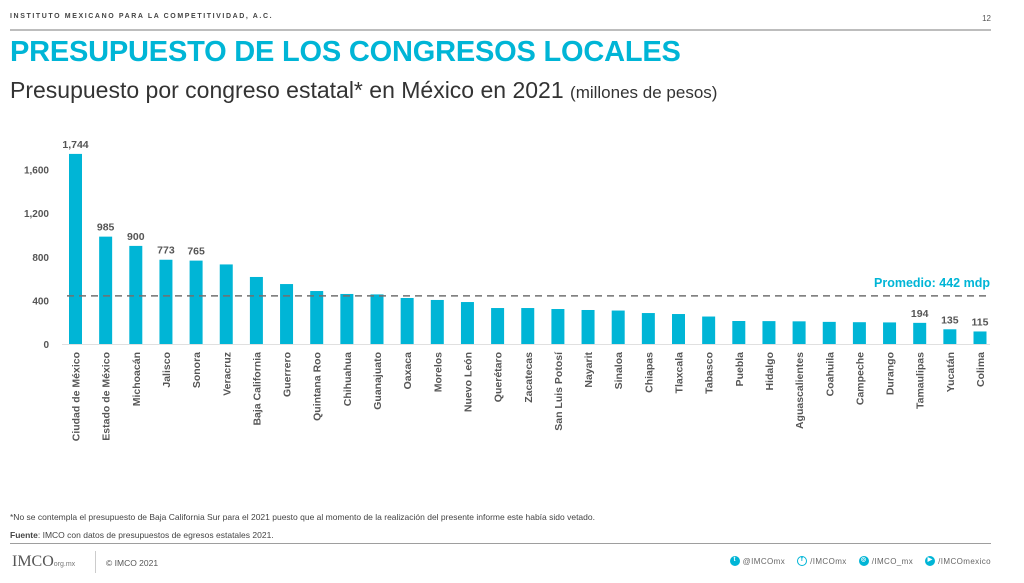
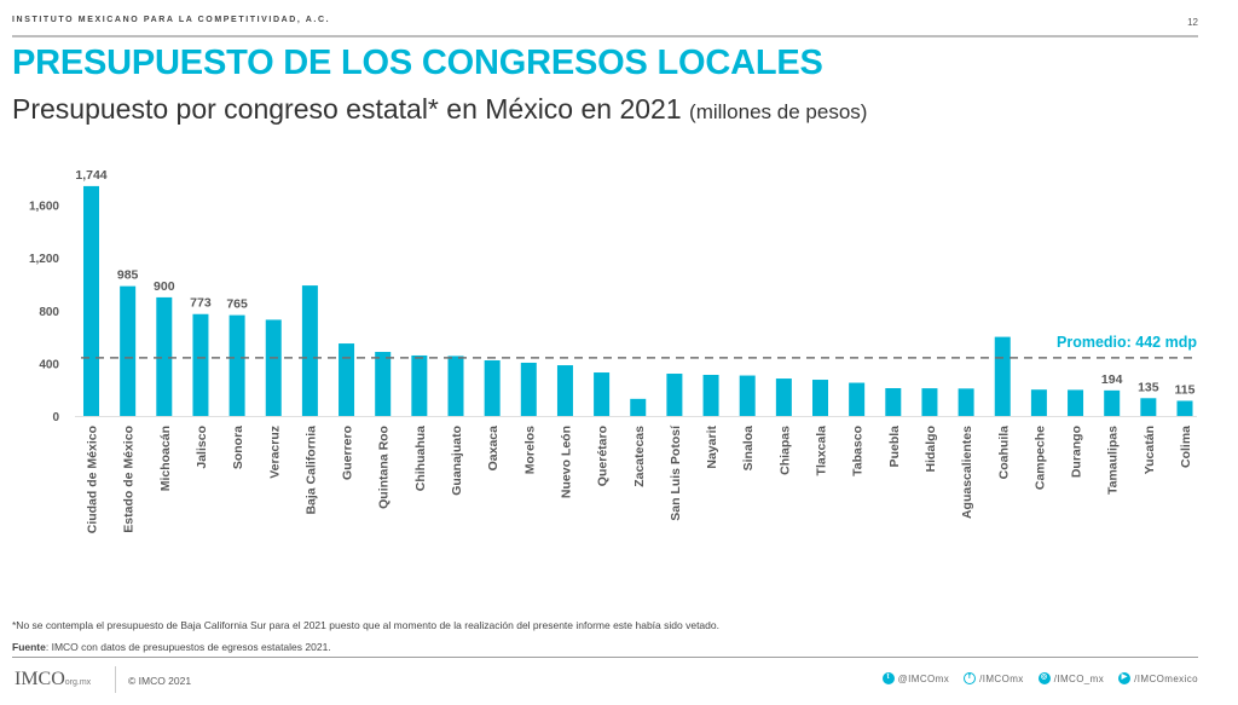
Baja California: 620 -> 990
Zacatecas: 330 -> 130
Coahuila: 200 -> 600
